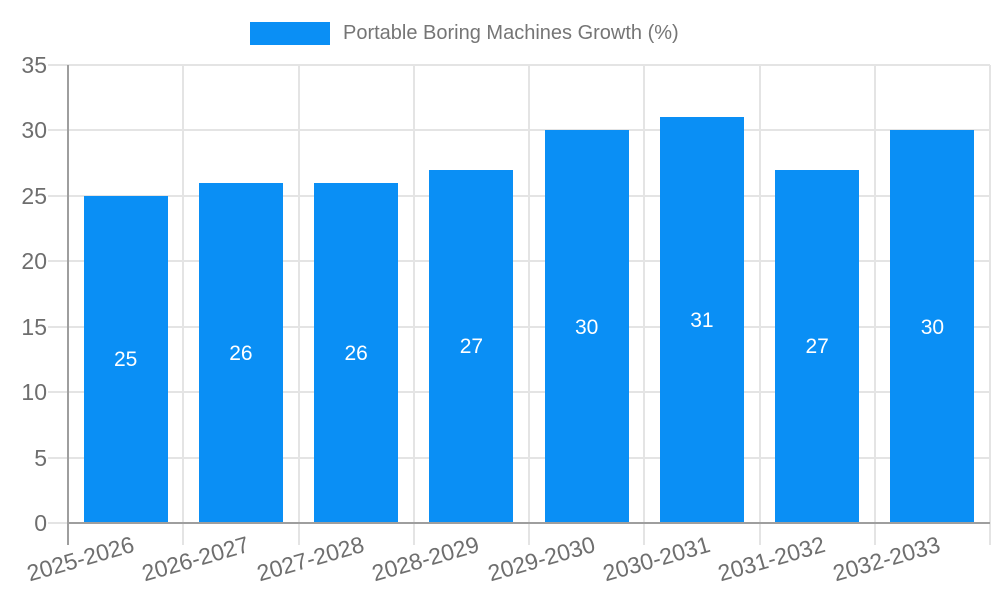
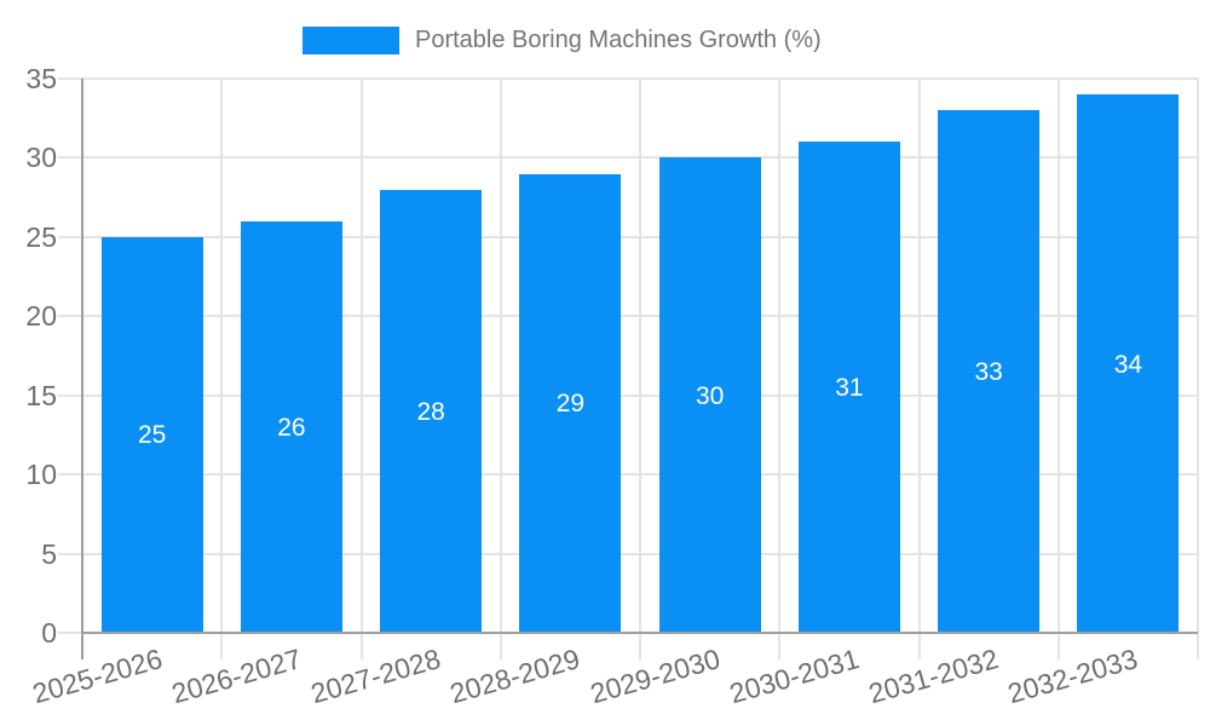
2027-2028: 26 -> 28
2028-2029: 27 -> 29
2031-2032: 27 -> 33
2032-2033: 30 -> 34
